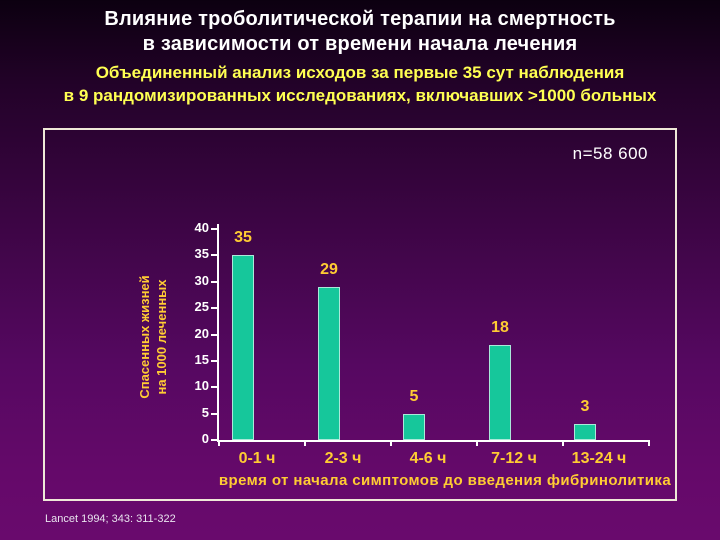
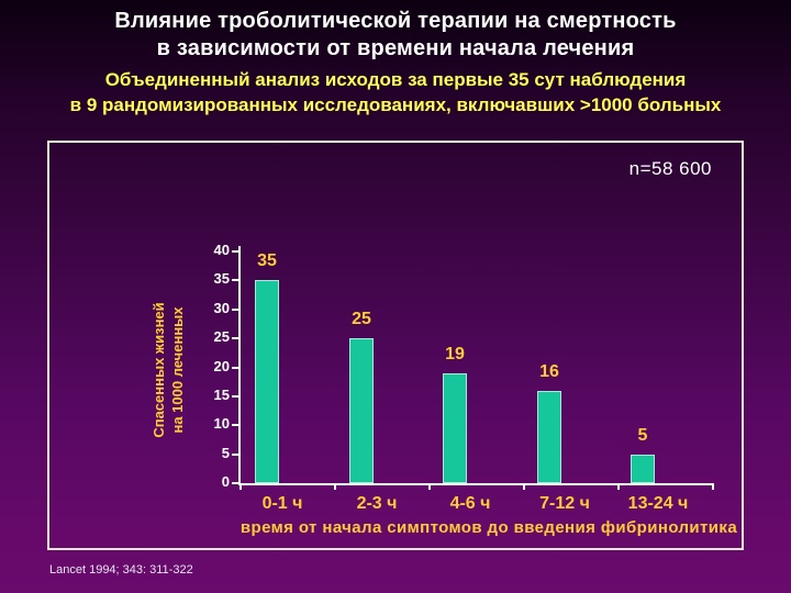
2-3 ч: 29 -> 25
4-6 ч: 5 -> 19
7-12 ч: 18 -> 16
13-24 ч: 3 -> 5
